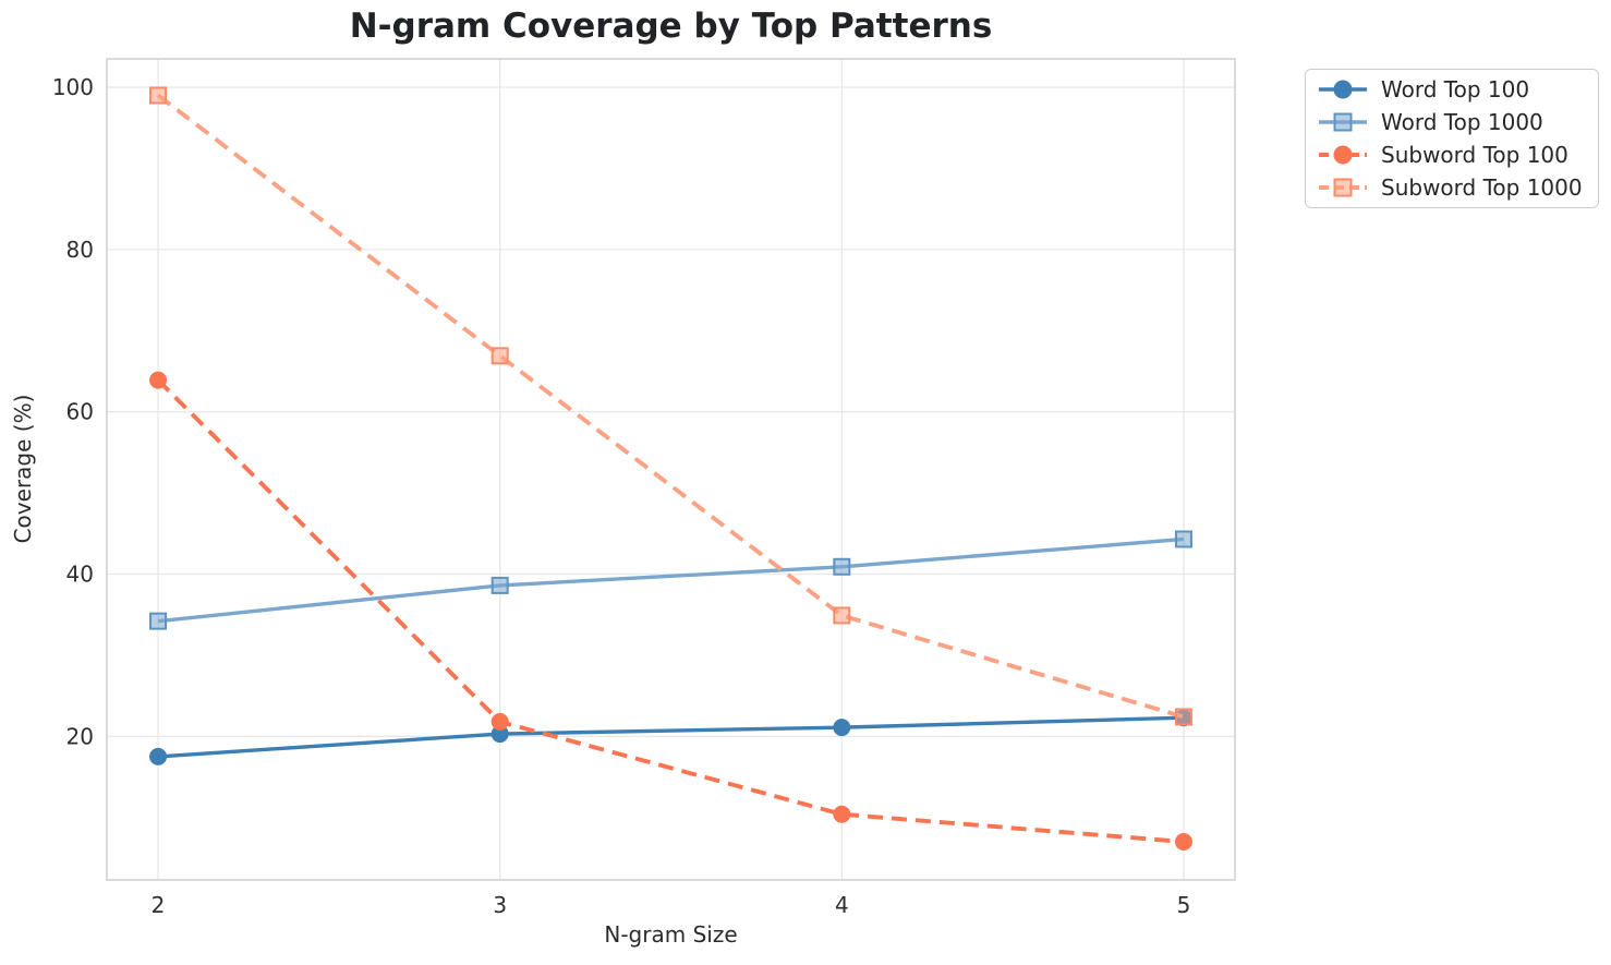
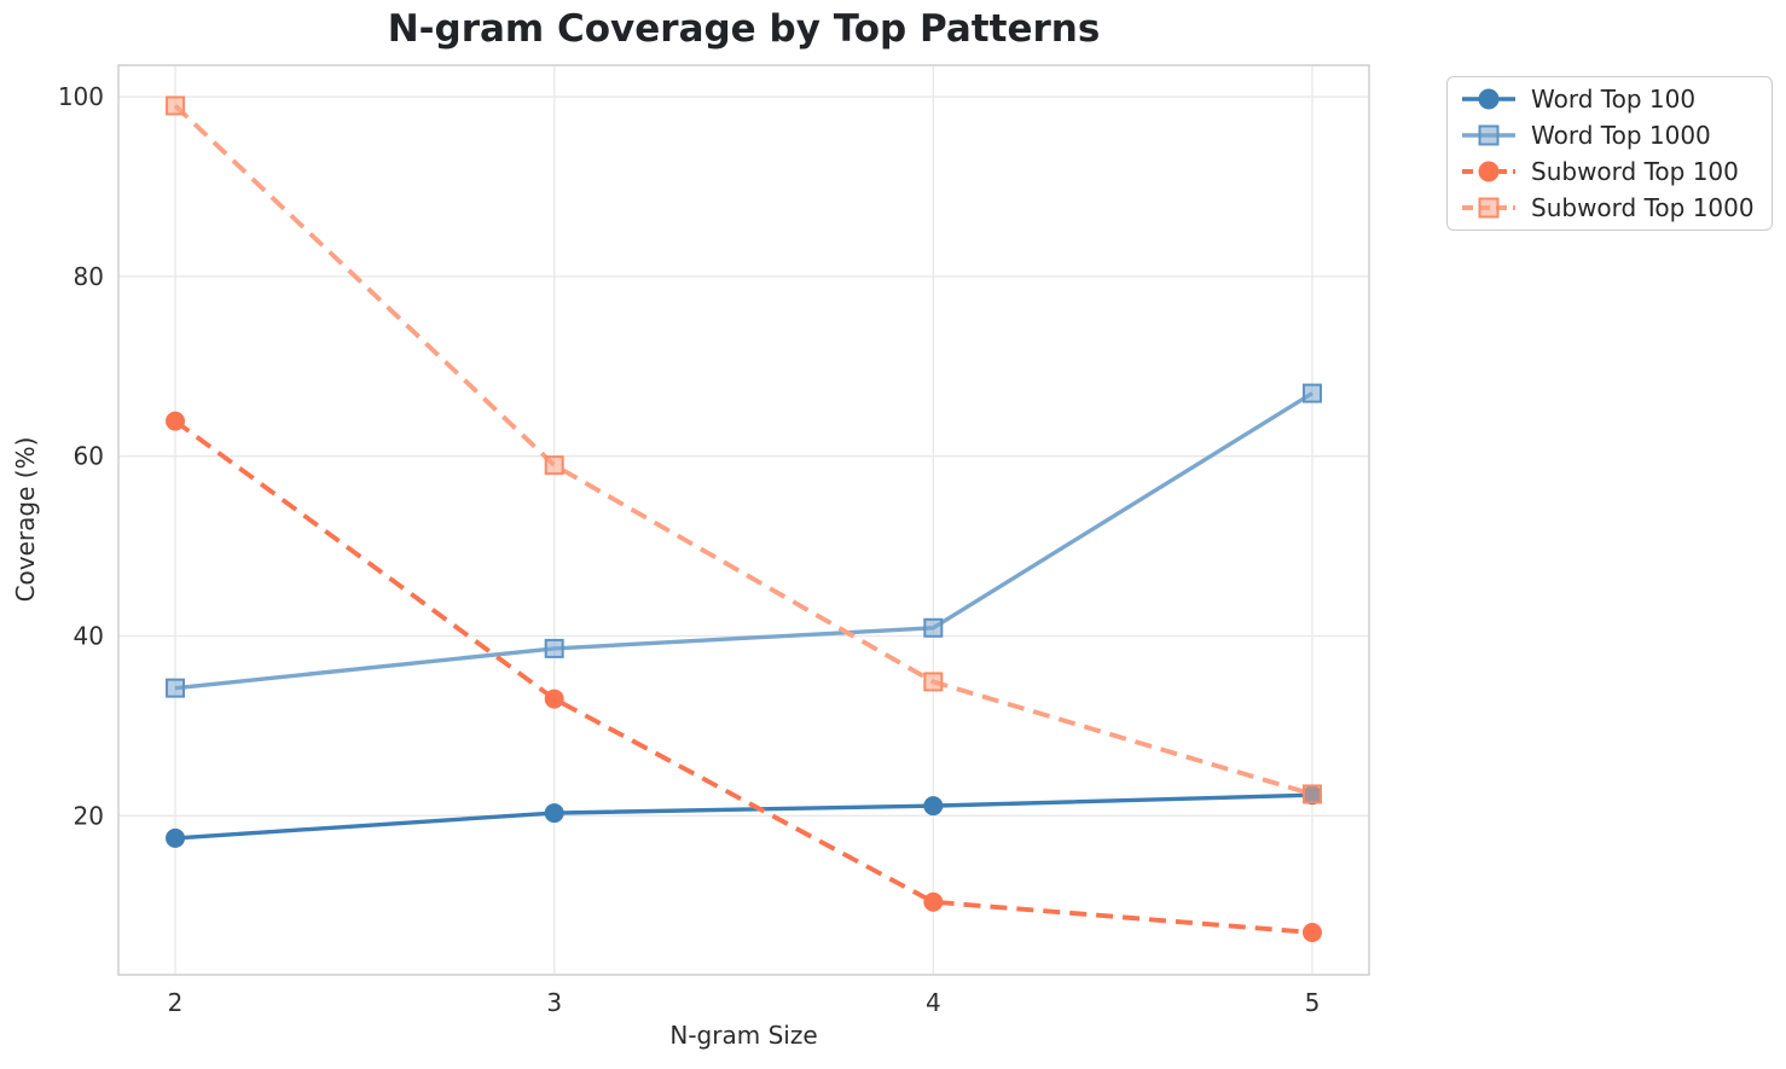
Subword Top 100/3: 22 -> 33
Subword Top 1000/3: 67 -> 59
Word Top 1000/5: 44 -> 67
